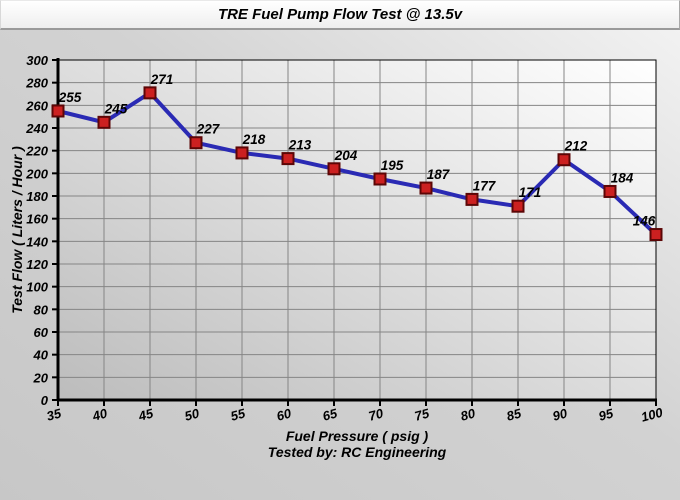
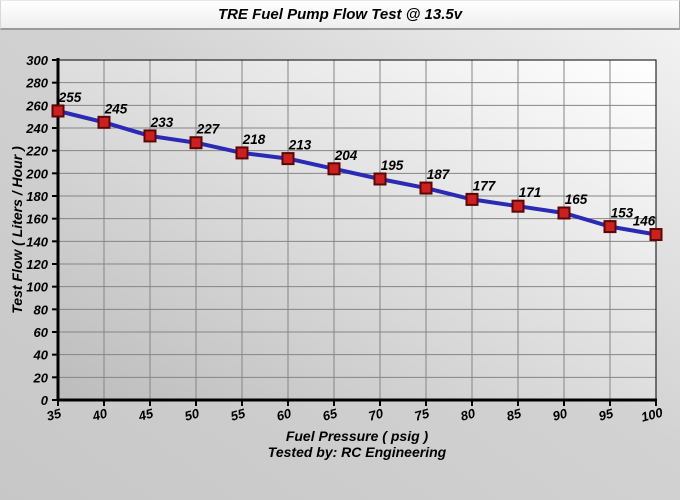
45: 271 -> 233
90: 212 -> 165
95: 184 -> 153
